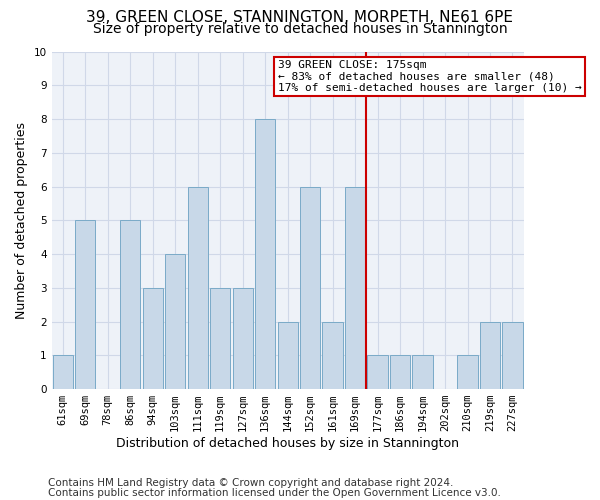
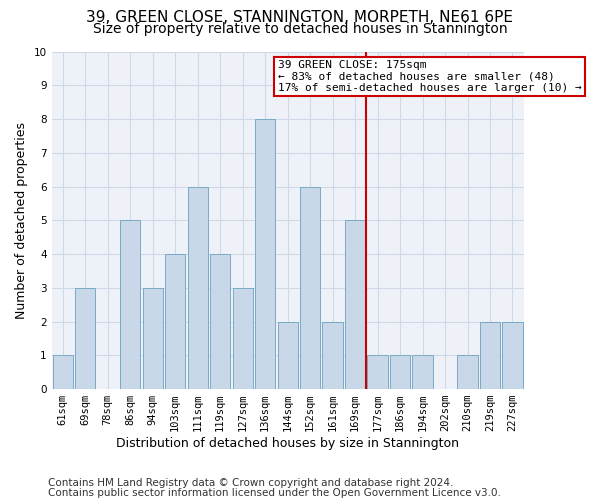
69sqm: 5 -> 3
119sqm: 3 -> 4
169sqm: 6 -> 5
